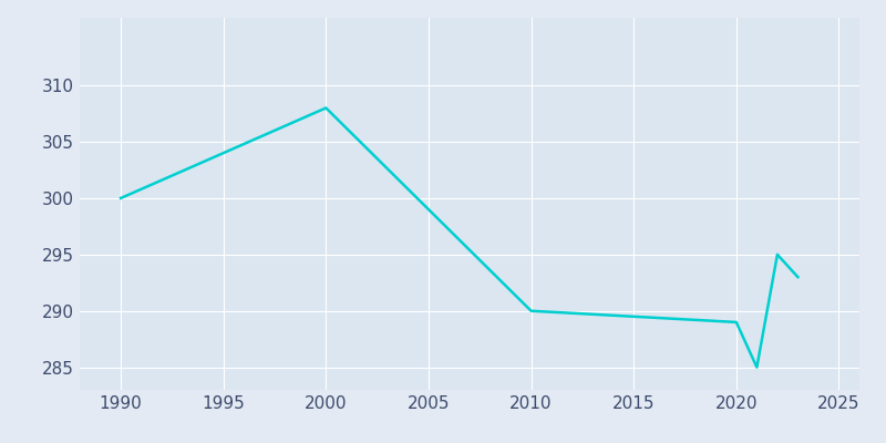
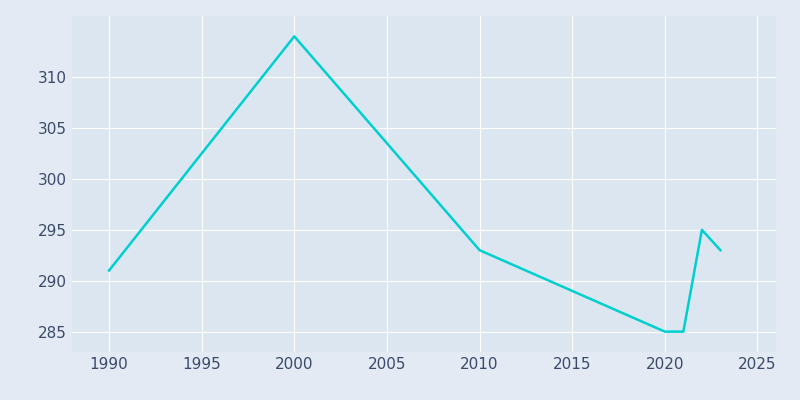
1990: 300 -> 291
2000: 308 -> 314
2010: 290 -> 293
2020: 289 -> 285
